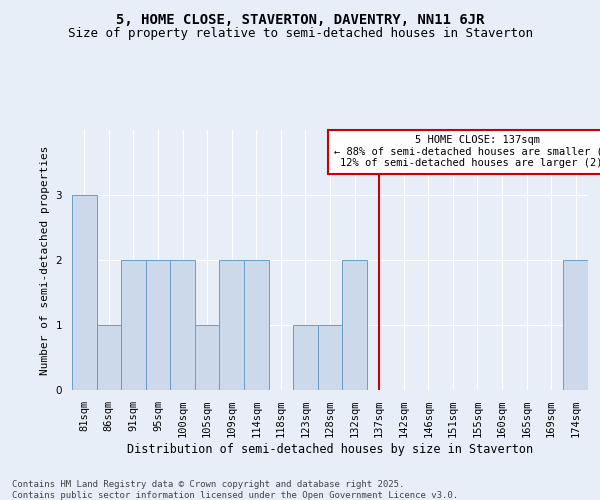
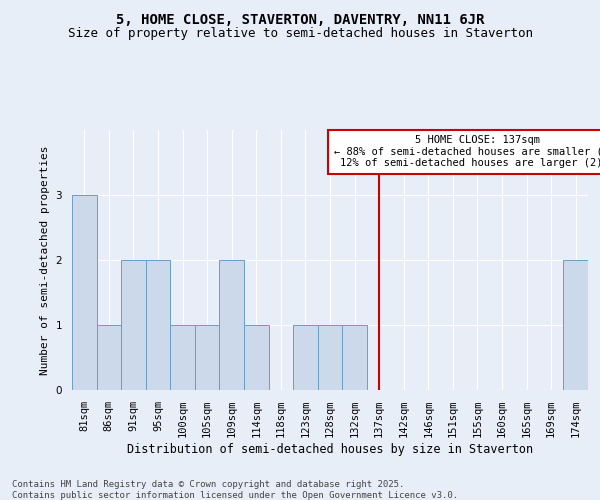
100sqm: 2 -> 1
114sqm: 2 -> 1
132sqm: 2 -> 1
